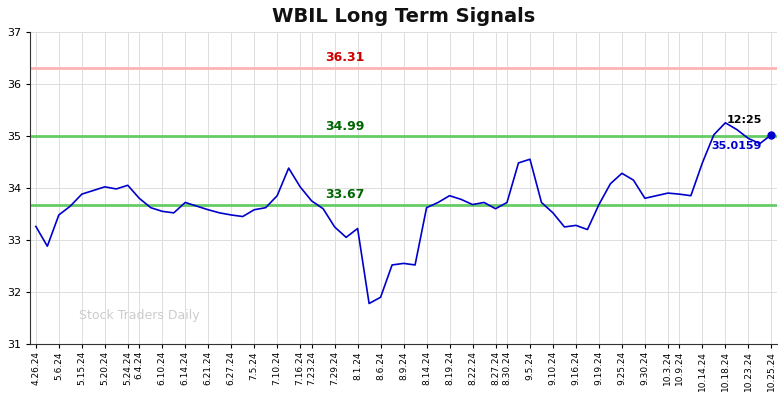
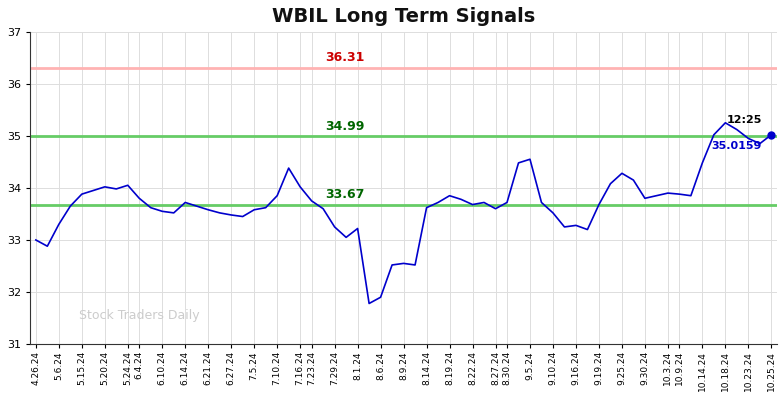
4.26.24: 33.26 -> 33.00
5.6.24: 33.48 -> 33.30
